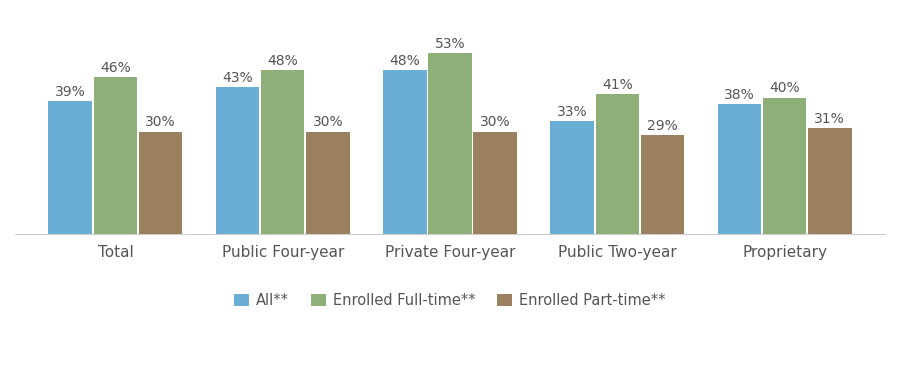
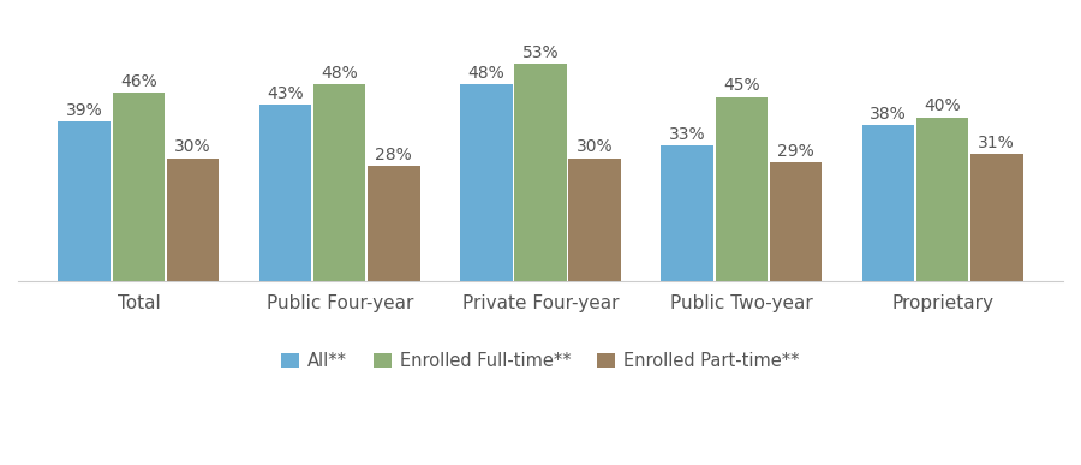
Enrolled Part-time**/Public Four-year: 30% -> 28%
Enrolled Full-time**/Public Two-year: 41% -> 45%
